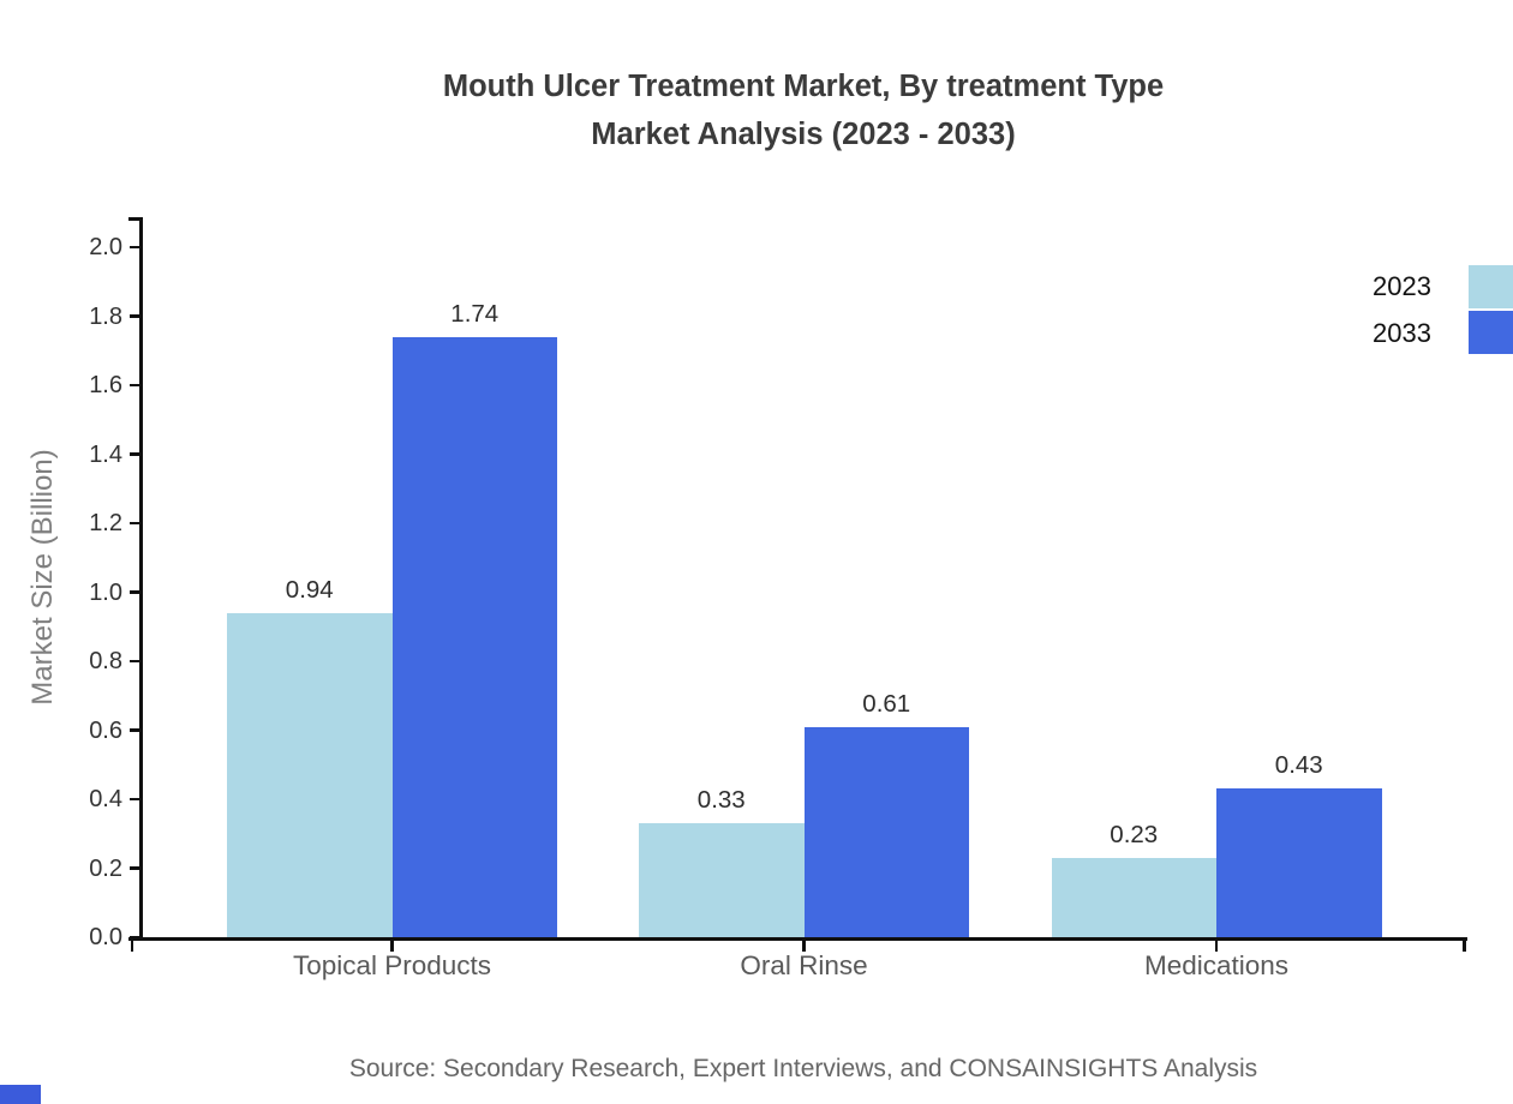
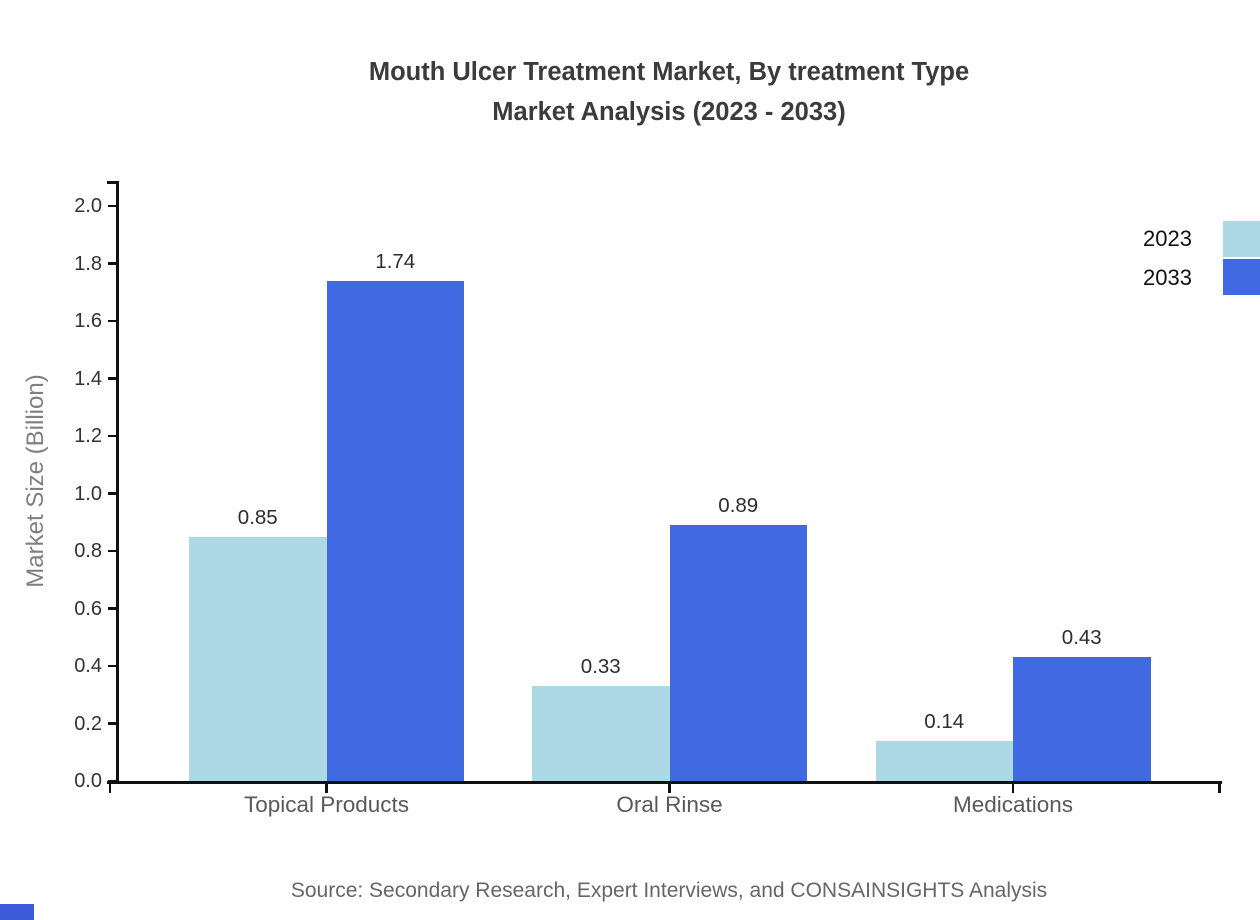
2023/Topical Products: 0.94 -> 0.85
2033/Oral Rinse: 0.61 -> 0.89
2023/Medications: 0.23 -> 0.14
